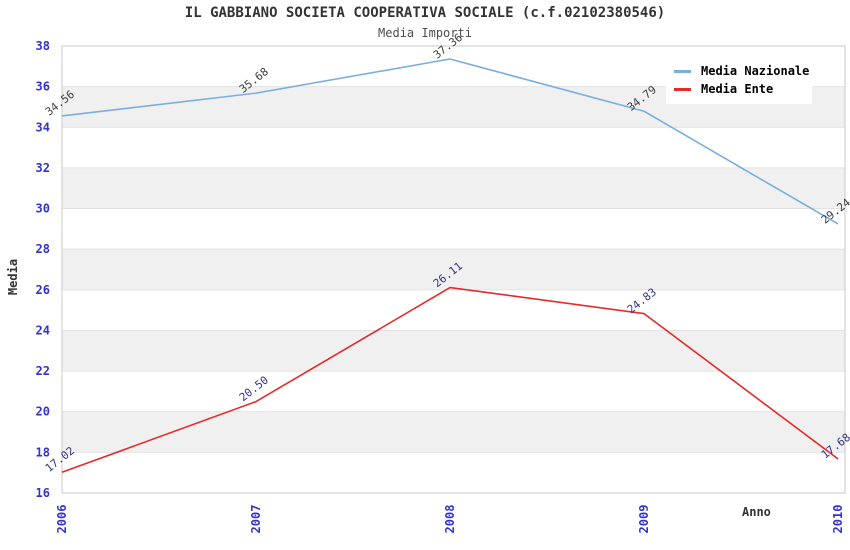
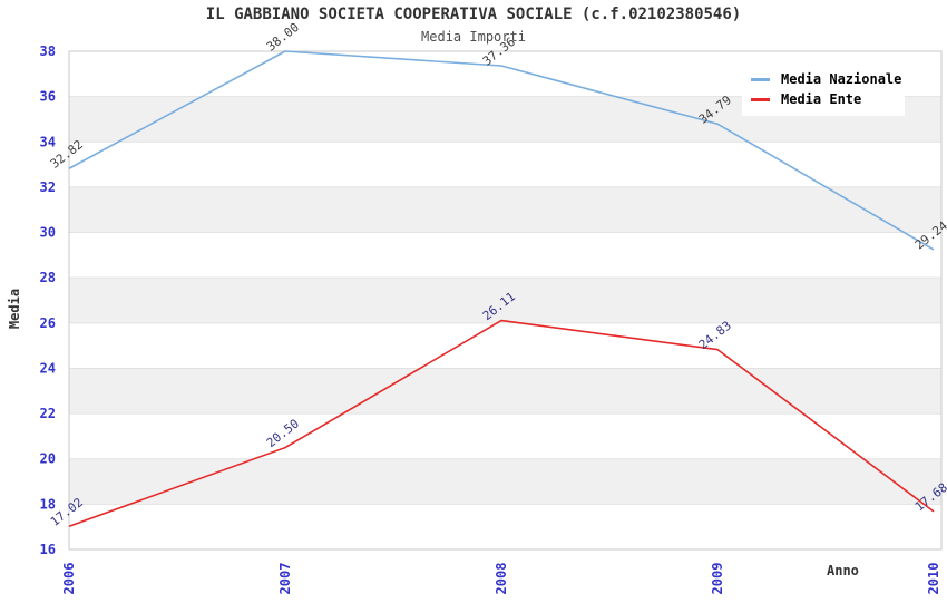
Media Nazionale/2006: 34.56 -> 32.82
Media Nazionale/2007: 35.68 -> 38.00
